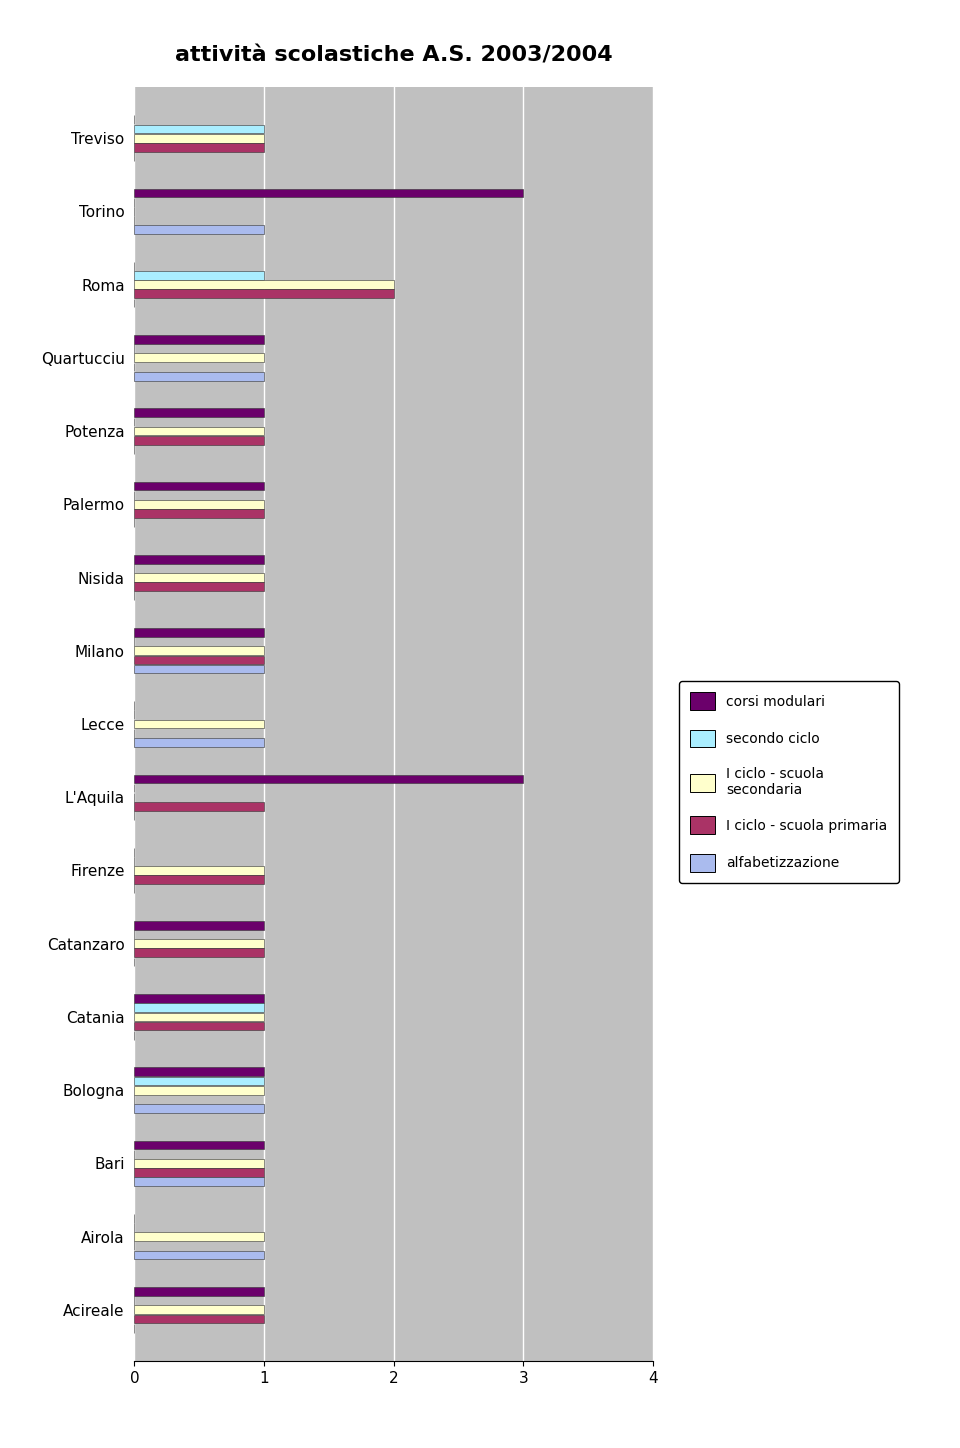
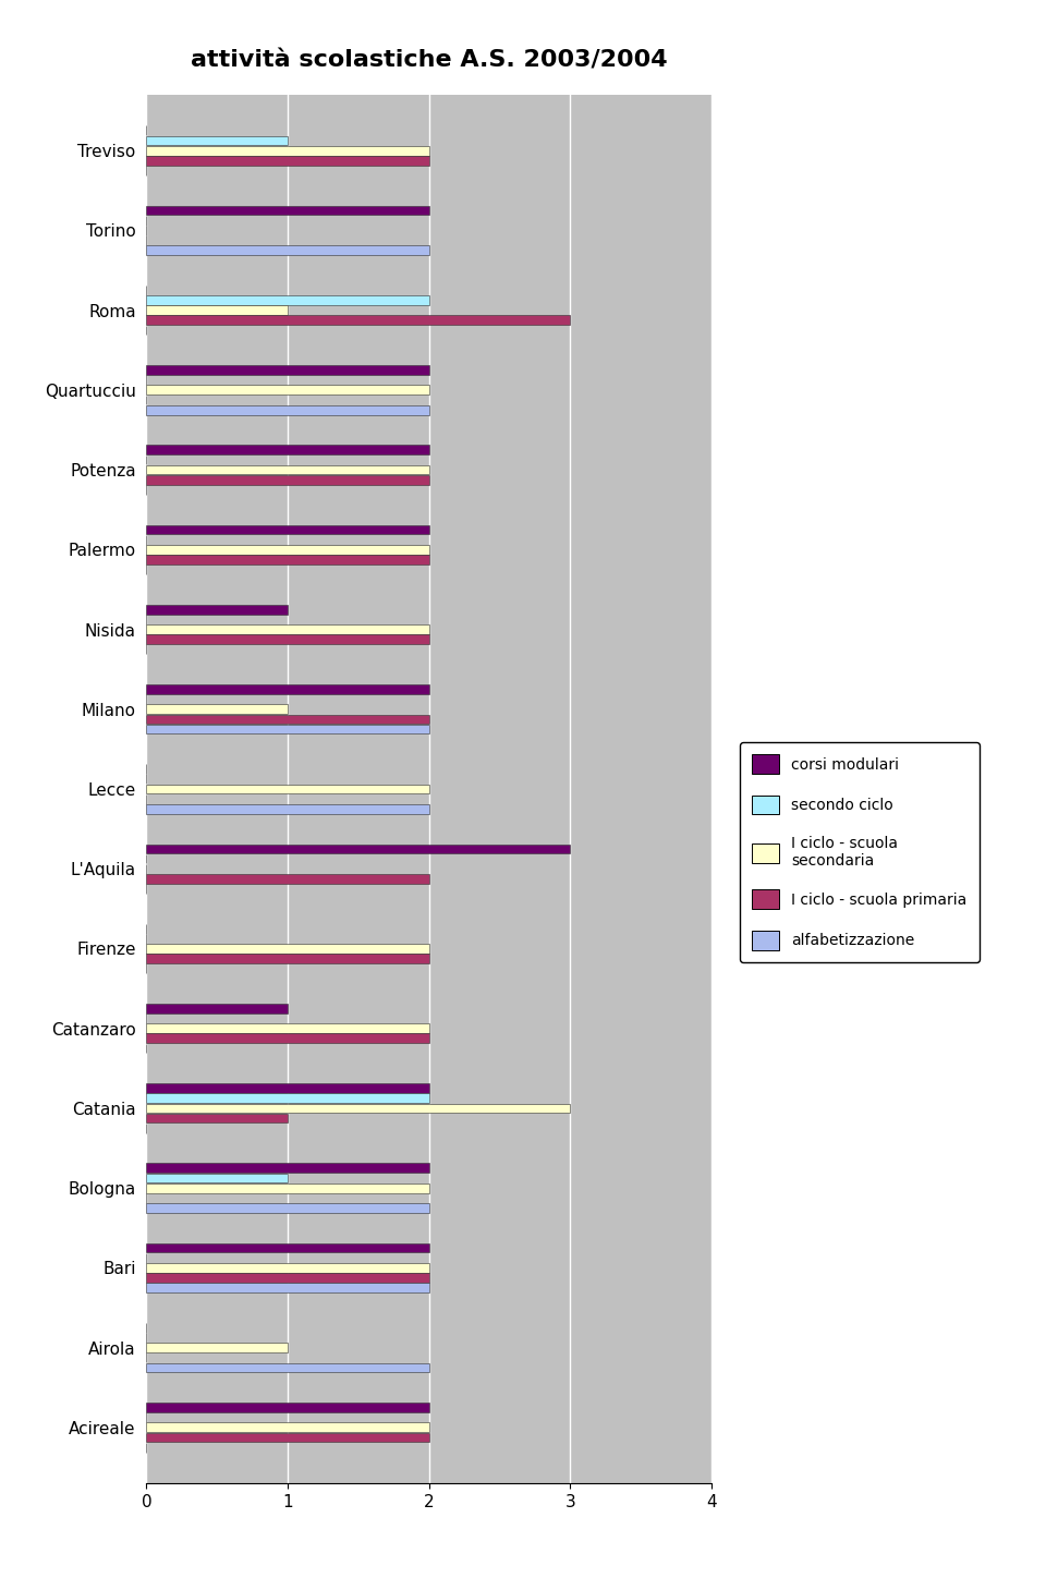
I ciclo - scuola secondaria/Treviso: 1 -> 2
I ciclo - scuola primaria/Treviso: 1 -> 2
corsi modulari/Torino: 3 -> 2
alfabetizzazione/Torino: 1 -> 2
secondo ciclo/Roma: 1 -> 2
I ciclo - scuola secondaria/Roma: 2 -> 1
I ciclo - scuola primaria/Roma: 2 -> 3
corsi modulari/Quartucciu: 1 -> 2
I ciclo - scuola secondaria/Quartucciu: 1 -> 2
alfabetizzazione/Quartucciu: 1 -> 2
corsi modulari/Potenza: 1 -> 2
I ciclo - scuola secondaria/Potenza: 1 -> 2
I ciclo - scuola primaria/Potenza: 1 -> 2
corsi modulari/Palermo: 1 -> 2
I ciclo - scuola secondaria/Palermo: 1 -> 2
I ciclo - scuola primaria/Palermo: 1 -> 2
I ciclo - scuola secondaria/Nisida: 1 -> 2
I ciclo - scuola primaria/Nisida: 1 -> 2
corsi modulari/Milano: 1 -> 2
I ciclo - scuola primaria/Milano: 1 -> 2
alfabetizzazione/Milano: 1 -> 2
I ciclo - scuola secondaria/Lecce: 1 -> 2
alfabetizzazione/Lecce: 1 -> 2
I ciclo - scuola primaria/L'Aquila: 1 -> 2
I ciclo - scuola secondaria/Firenze: 1 -> 2
I ciclo - scuola primaria/Firenze: 1 -> 2
I ciclo - scuola secondaria/Catanzaro: 1 -> 2
I ciclo - scuola primaria/Catanzaro: 1 -> 2
corsi modulari/Catania: 1 -> 2
secondo ciclo/Catania: 1 -> 2
I ciclo - scuola secondaria/Catania: 1 -> 3
corsi modulari/Bologna: 1 -> 2
I ciclo - scuola secondaria/Bologna: 1 -> 2
alfabetizzazione/Bologna: 1 -> 2
corsi modulari/Bari: 1 -> 2
I ciclo - scuola secondaria/Bari: 1 -> 2
I ciclo - scuola primaria/Bari: 1 -> 2
alfabetizzazione/Bari: 1 -> 2
alfabetizzazione/Airola: 1 -> 2
corsi modulari/Acireale: 1 -> 2
I ciclo - scuola secondaria/Acireale: 1 -> 2
I ciclo - scuola primaria/Acireale: 1 -> 2
